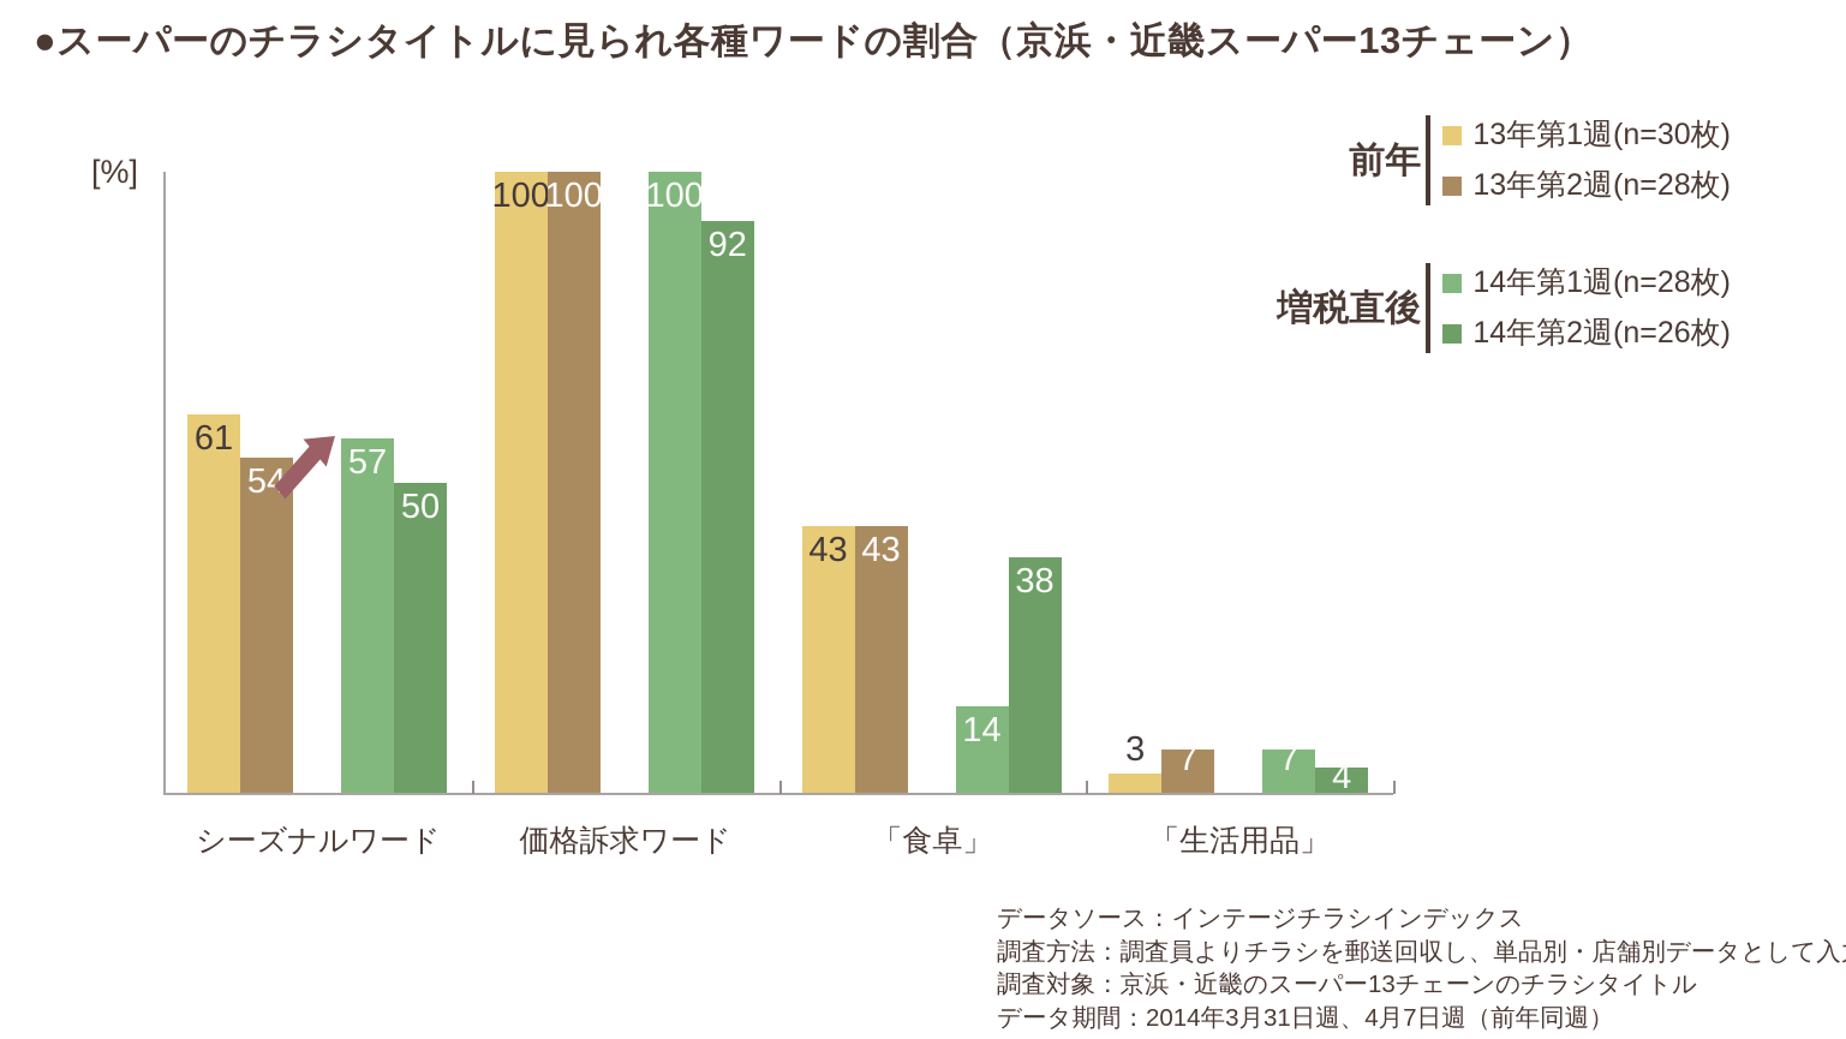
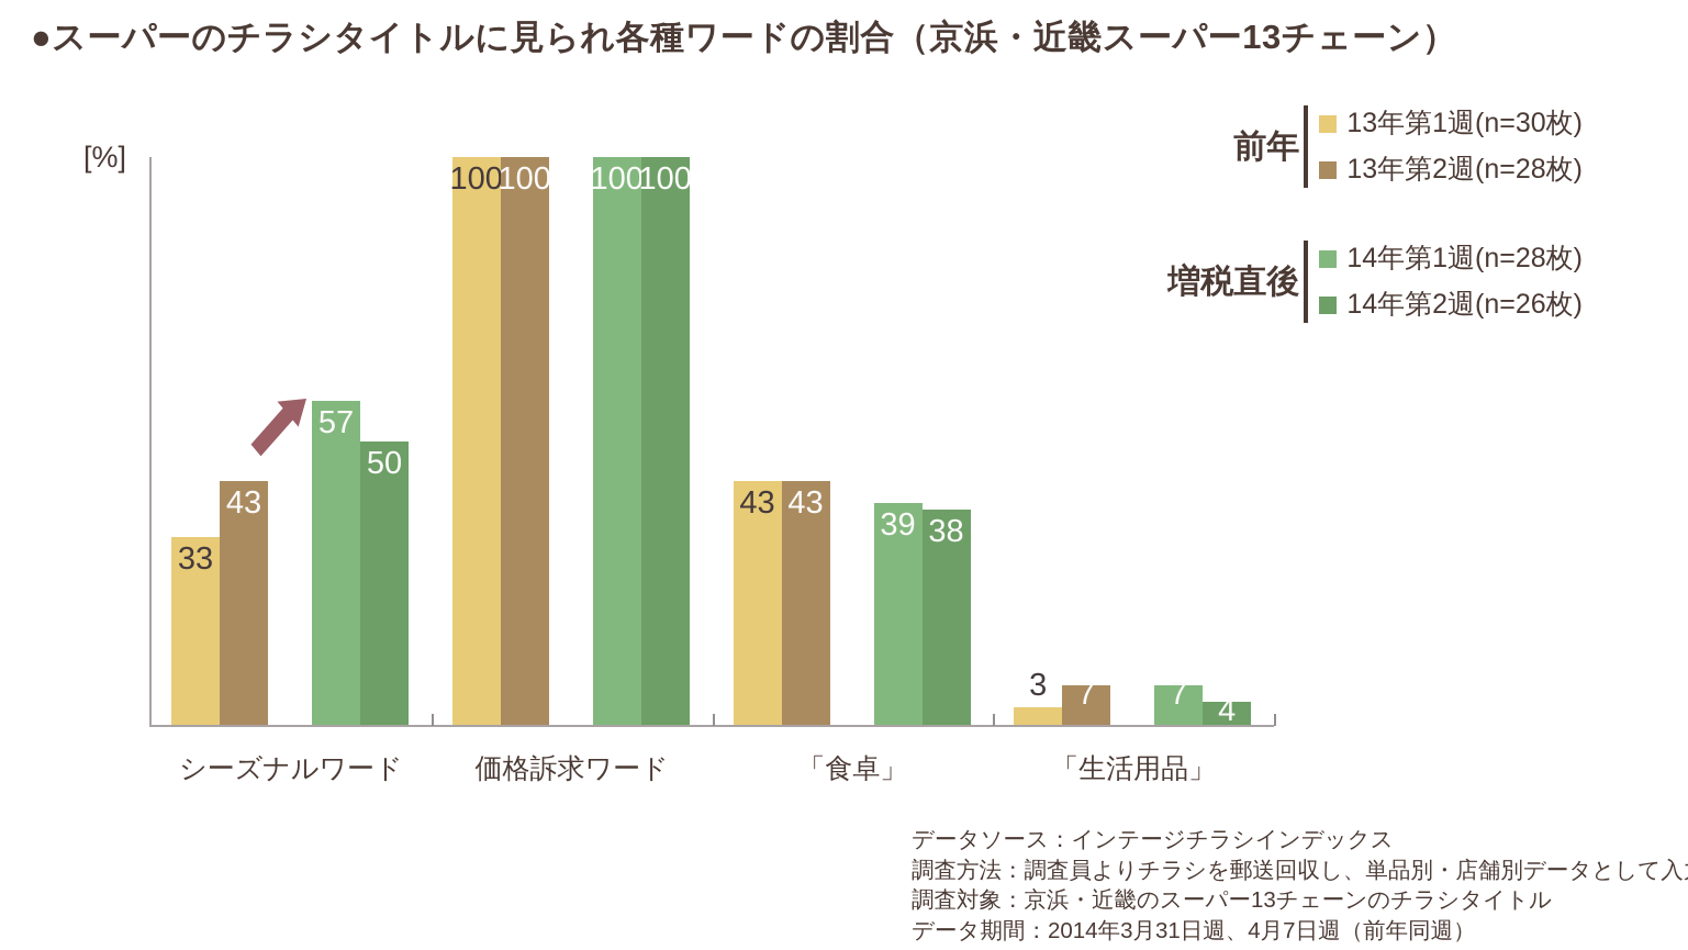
13年第1週(n=30枚)/シーズナルワード: 61 -> 33
13年第2週(n=28枚)/シーズナルワード: 54 -> 43
14年第2週(n=26枚)/価格訴求ワード: 92 -> 100
14年第1週(n=28枚)/「食卓」: 14 -> 39
